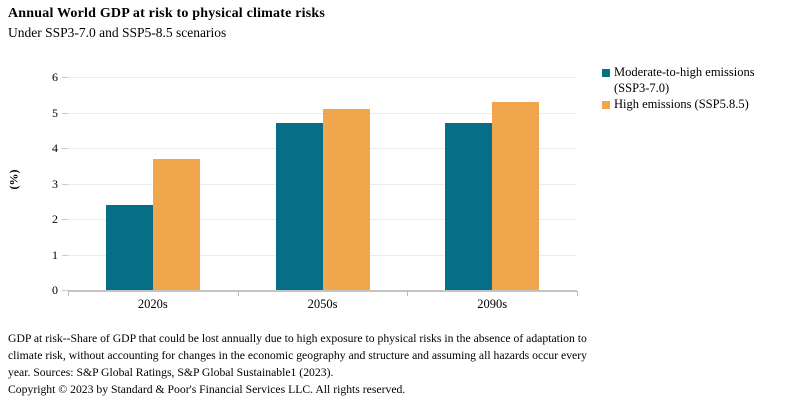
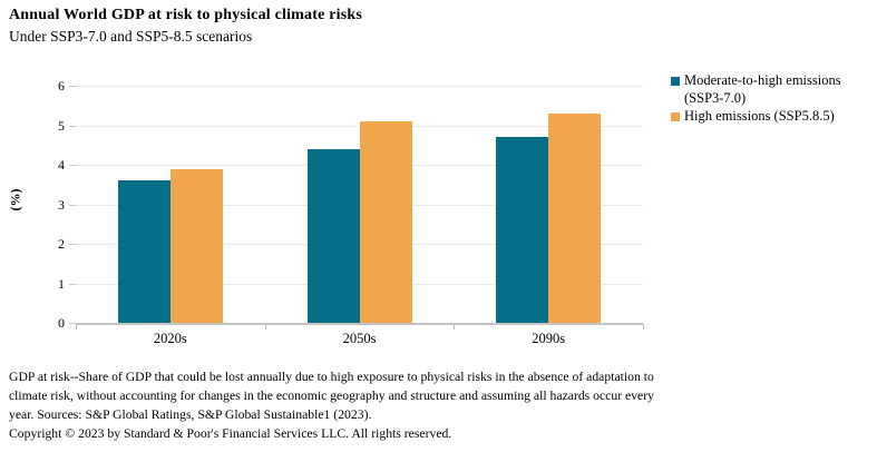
Moderate-to-high emissions (SSP3-7.0)/2020s: 2.4 -> 3.6
High emissions (SSP5.8.5)/2020s: 3.7 -> 3.9
Moderate-to-high emissions (SSP3-7.0)/2050s: 4.7 -> 4.4
